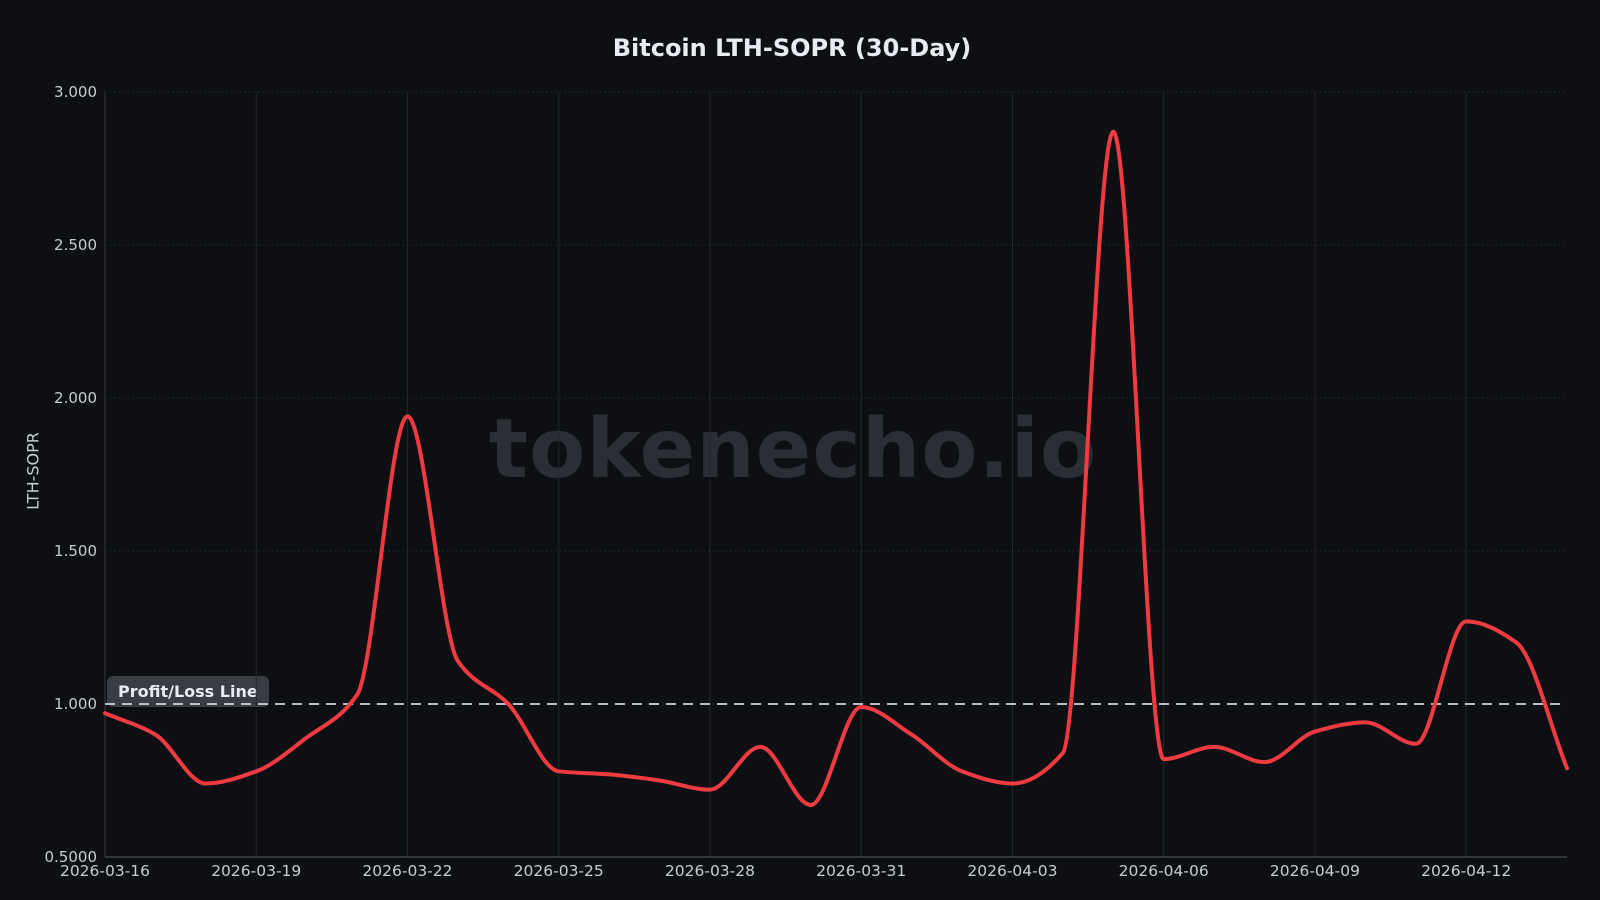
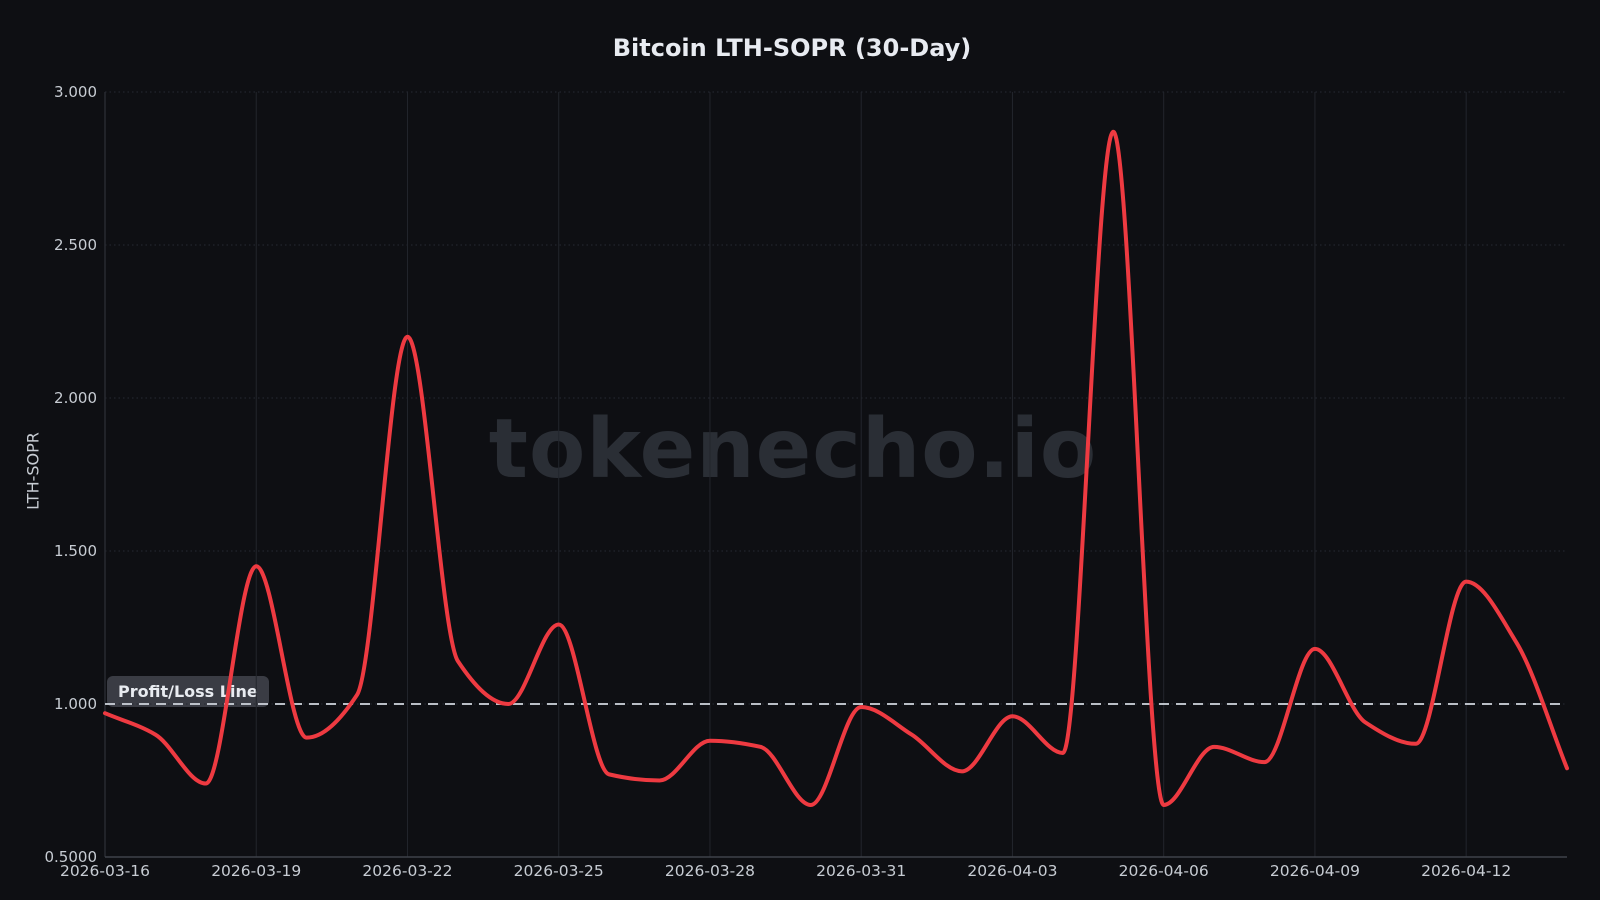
2026-03-19: 0.78 -> 1.45
2026-03-22: 1.94 -> 2.20
2026-03-25: 0.78 -> 1.26
2026-03-28: 0.72 -> 0.88
2026-04-03: 0.74 -> 0.96
2026-04-06: 0.82 -> 0.67
2026-04-09: 0.91 -> 1.18
2026-04-12: 1.27 -> 1.40
